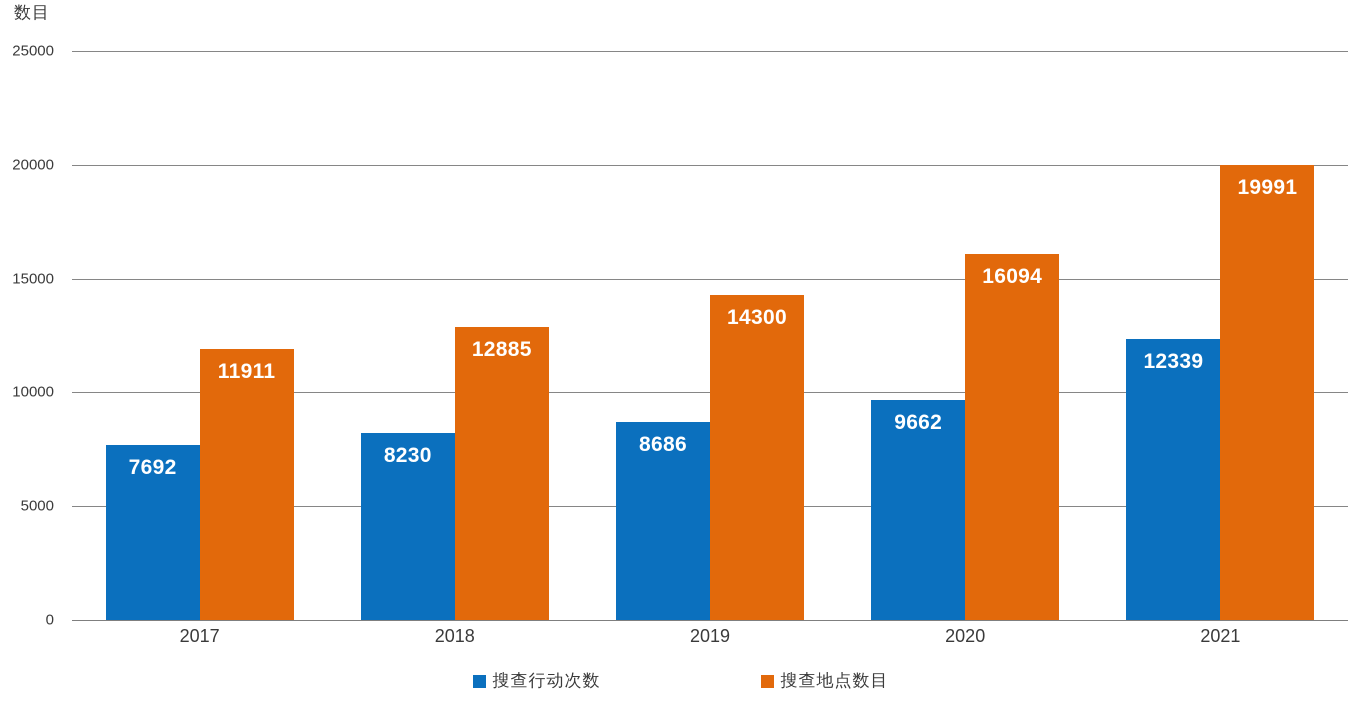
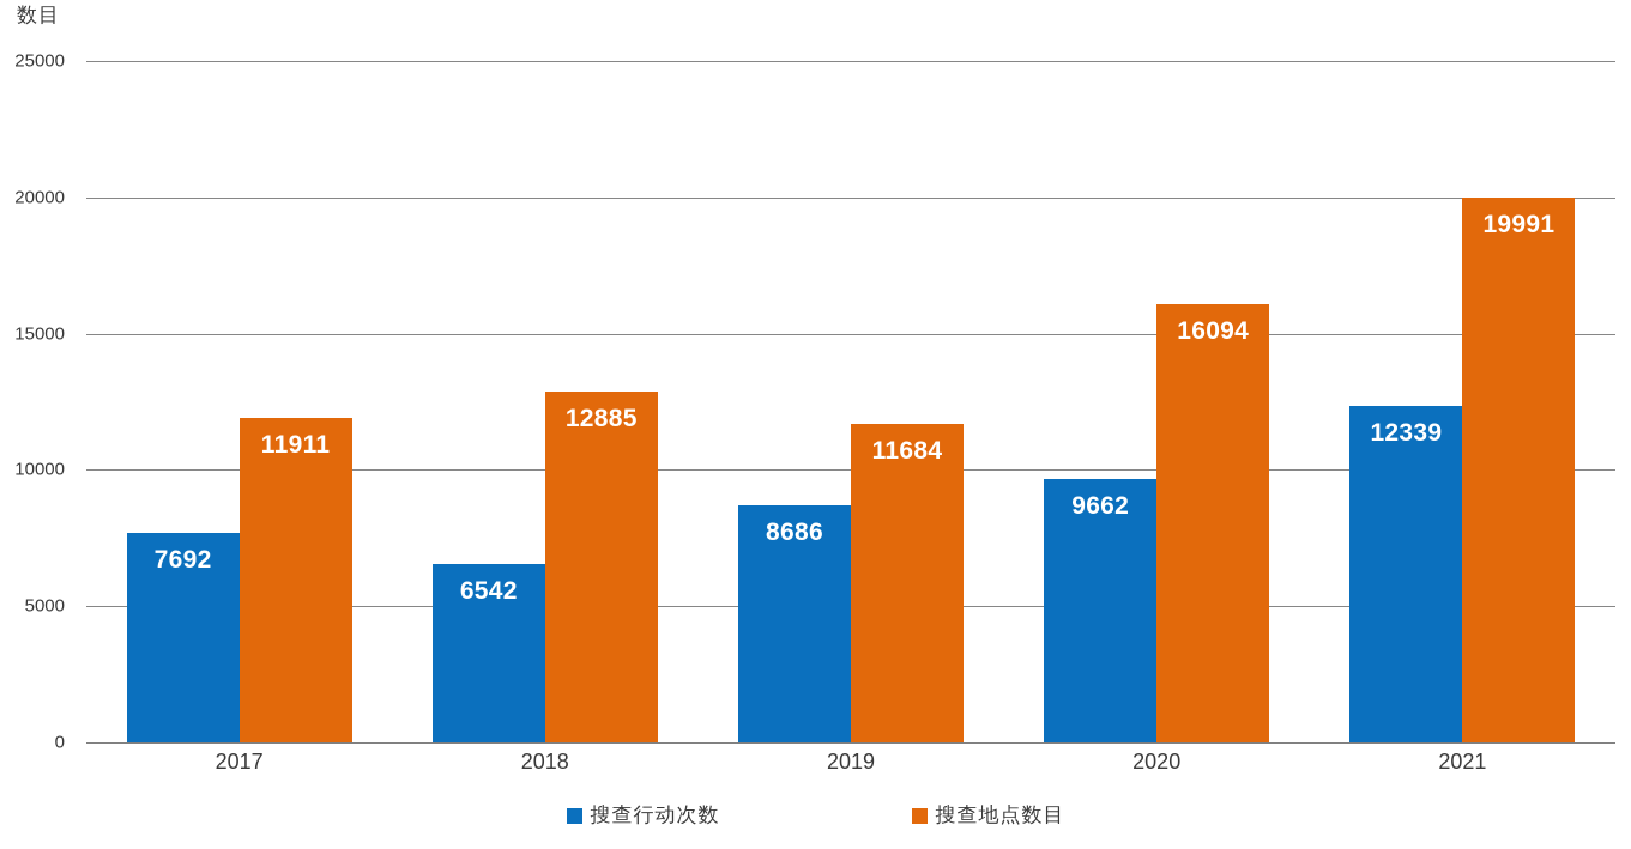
搜查行动次数/2018: 8230 -> 6542
搜查地点数目/2019: 14300 -> 11684
